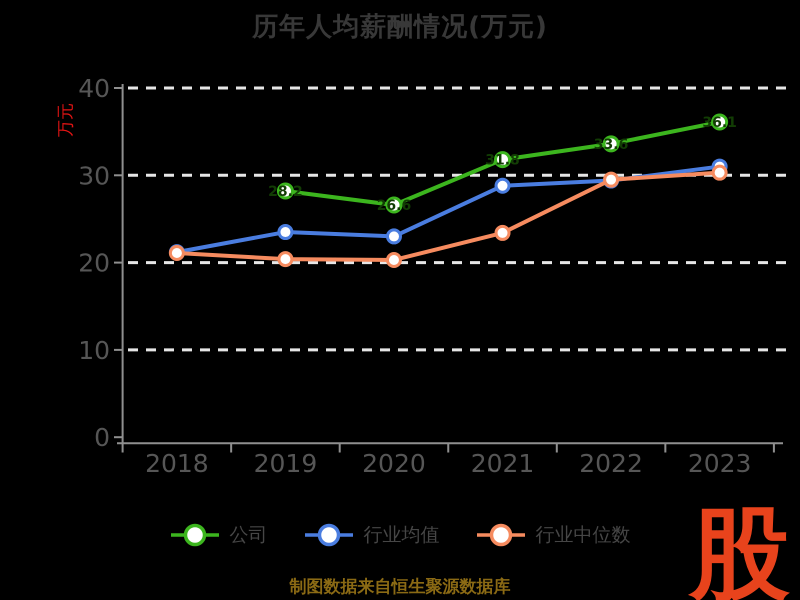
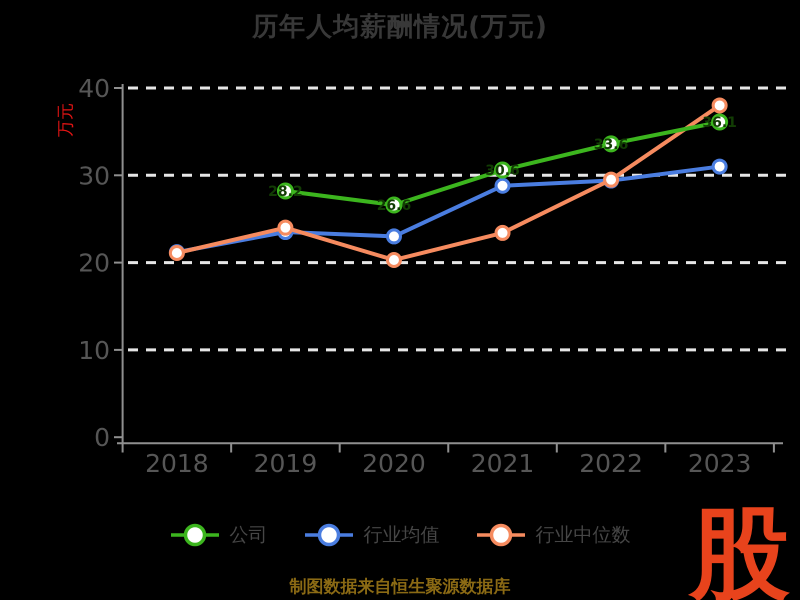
行业中位数/2019: 20 -> 24
公司/2021: 31.8 -> 30.6
行业中位数/2023: 30 -> 38
